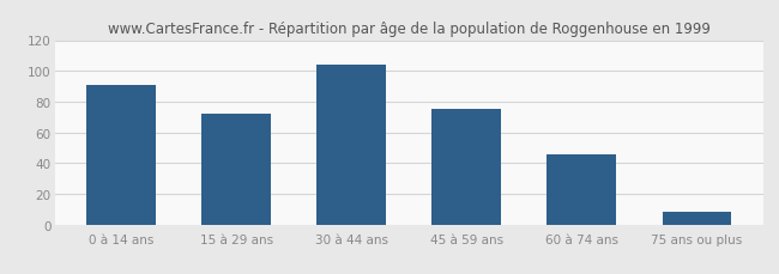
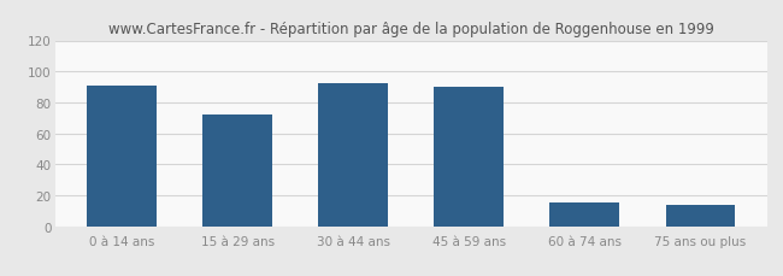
30 à 44 ans: 104 -> 92
45 à 59 ans: 75 -> 90
60 à 74 ans: 46 -> 15
75 ans ou plus: 8 -> 14
